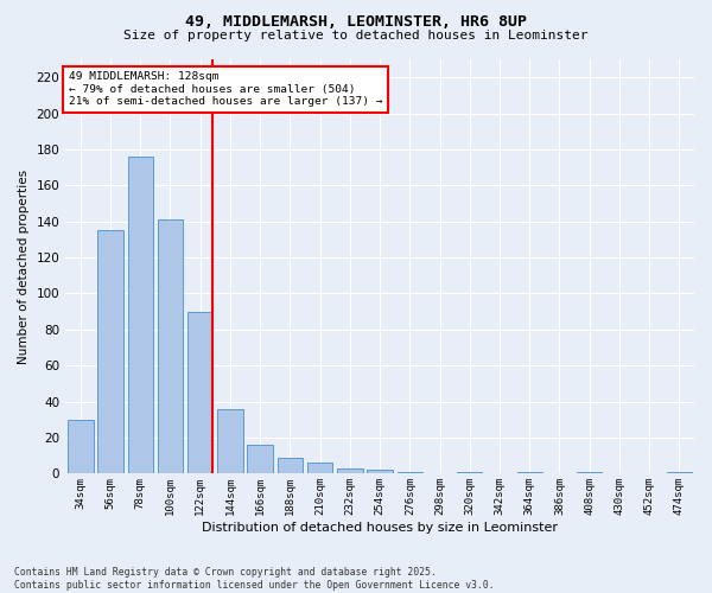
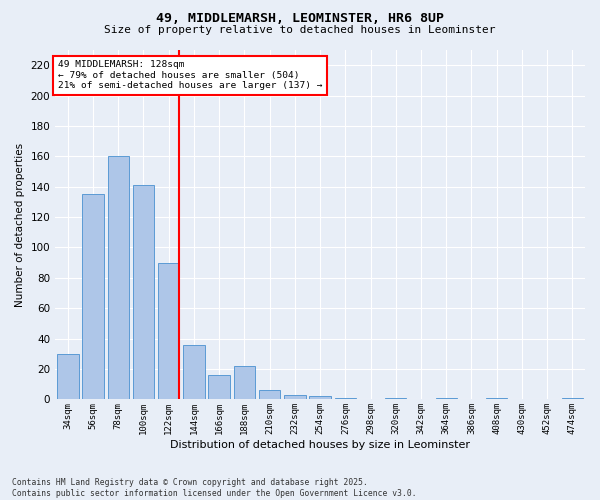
78sqm: 176 -> 160
188sqm: 9 -> 22
